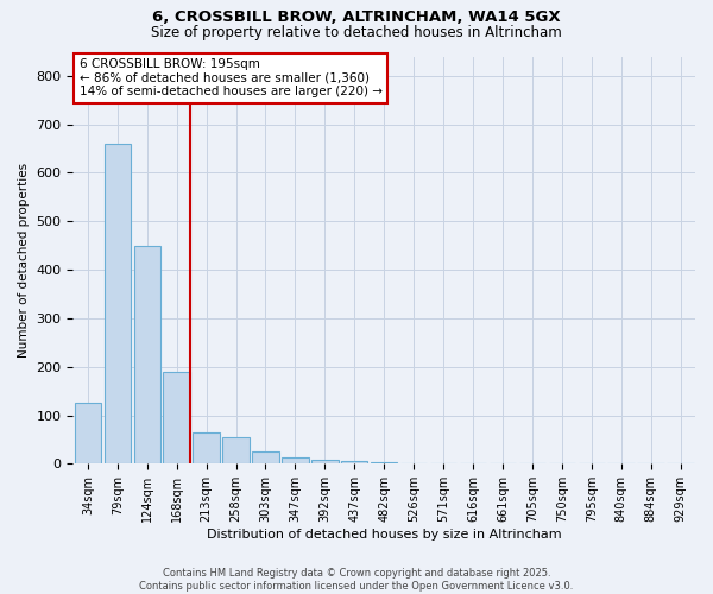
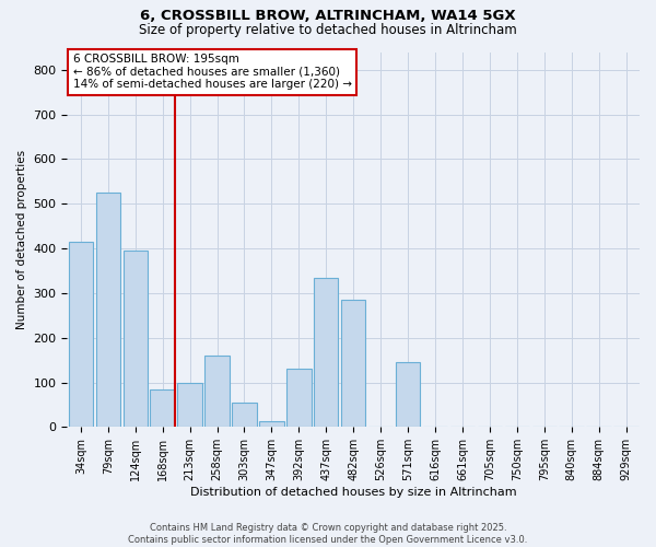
34sqm: 125 -> 415
79sqm: 660 -> 525
124sqm: 450 -> 395
168sqm: 190 -> 85
213sqm: 65 -> 100
258sqm: 55 -> 160
303sqm: 25 -> 55
392sqm: 8 -> 130
437sqm: 5 -> 335
482sqm: 3 -> 285
571sqm: 1 -> 145
